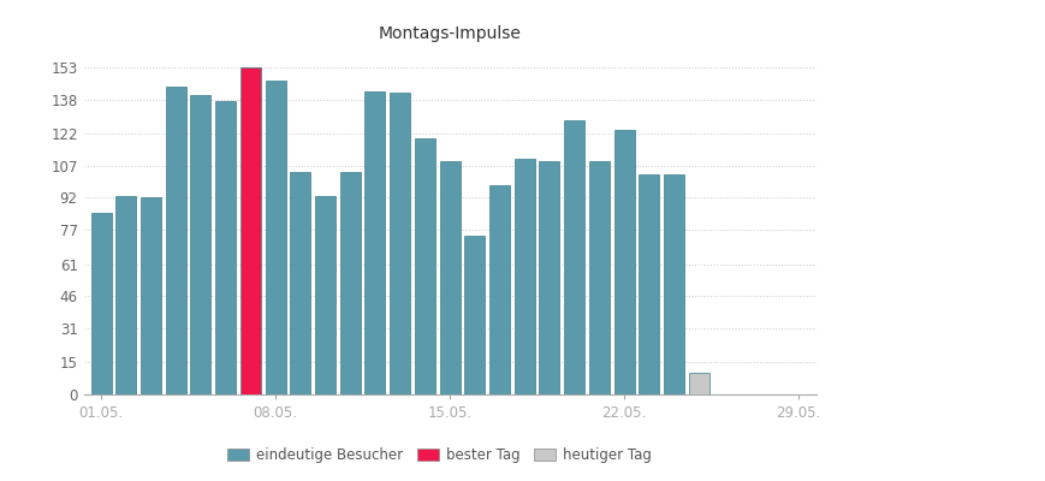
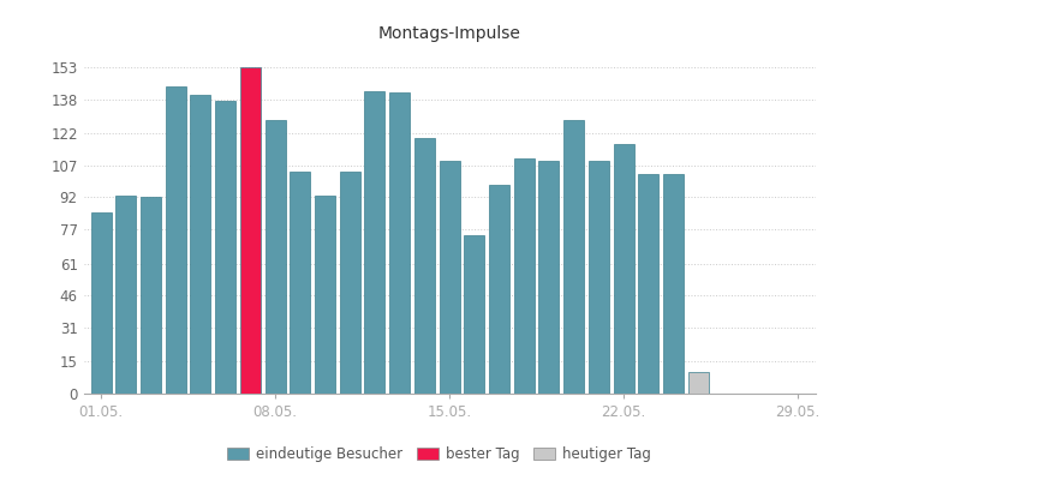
08.05.: 147 -> 128
22.05.: 124 -> 117
